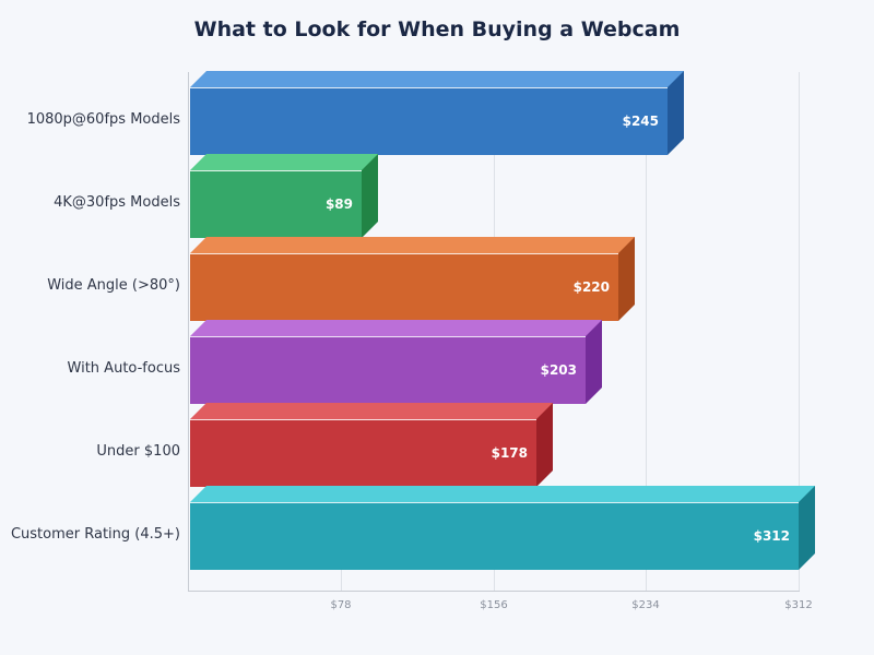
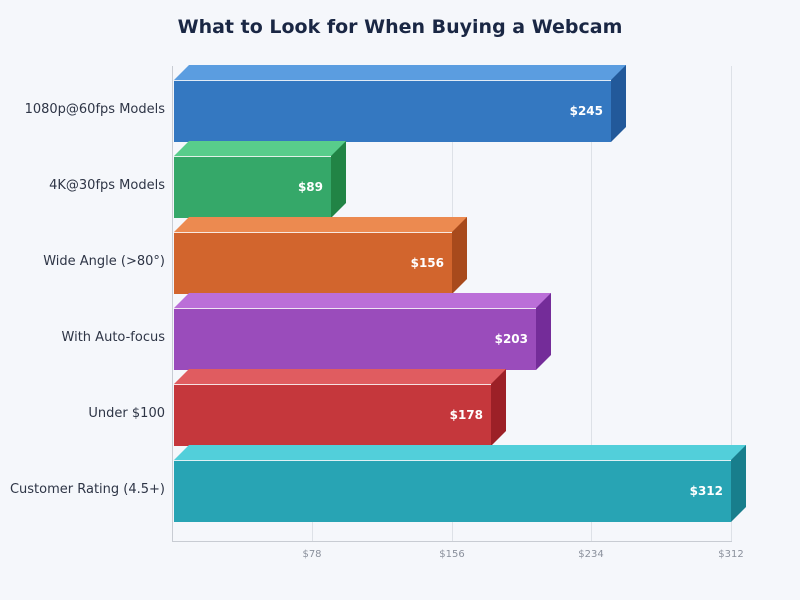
Wide Angle (>80°): $220 -> $156
